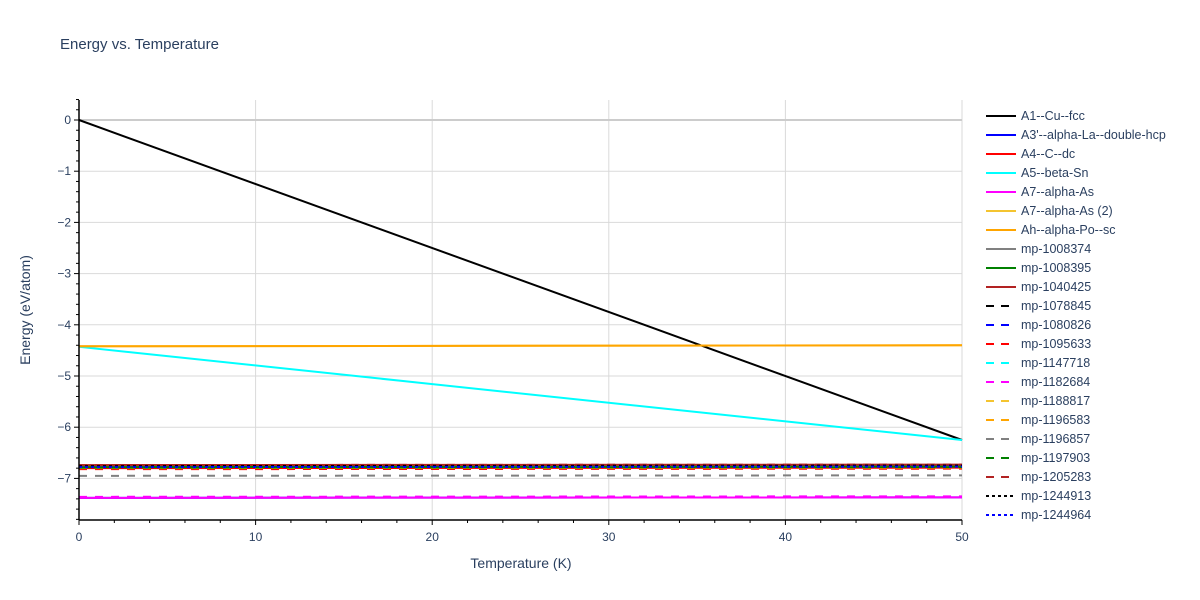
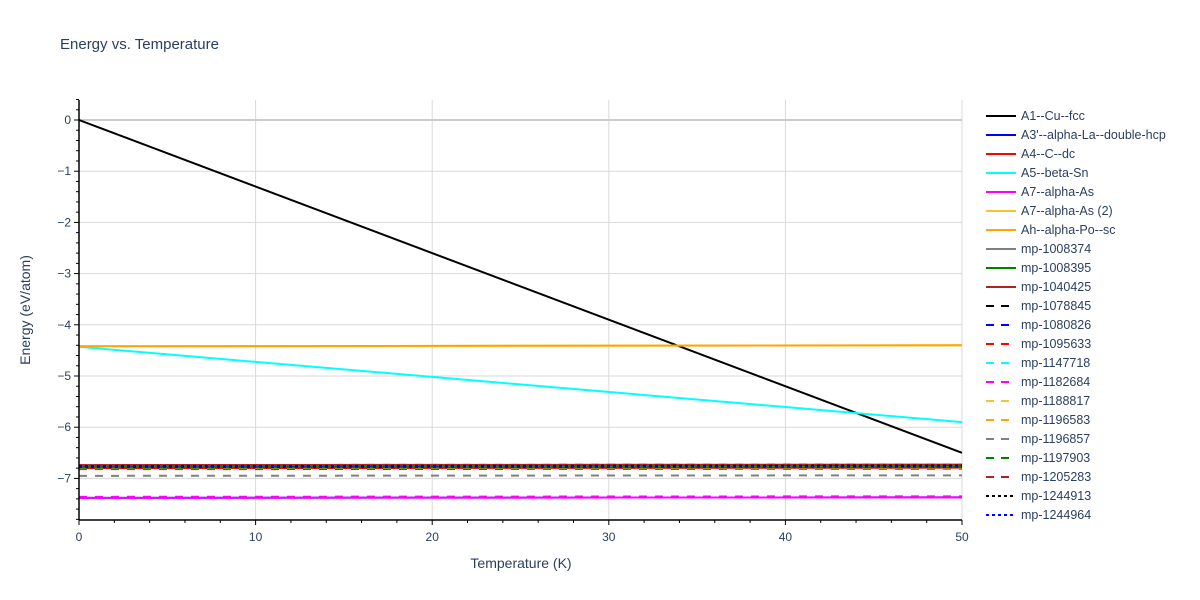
A1--Cu--fcc/50: -6.2 -> -6.5
A5--beta-Sn/50: -6.2 -> -5.9
